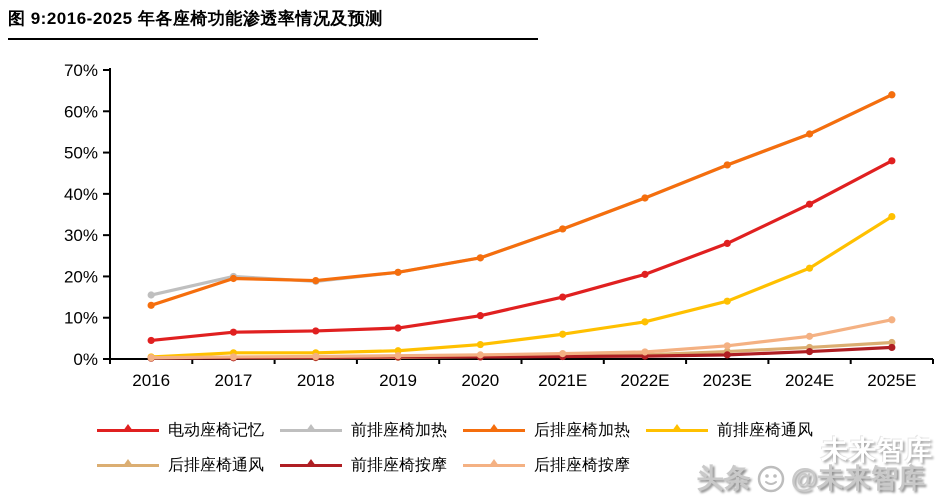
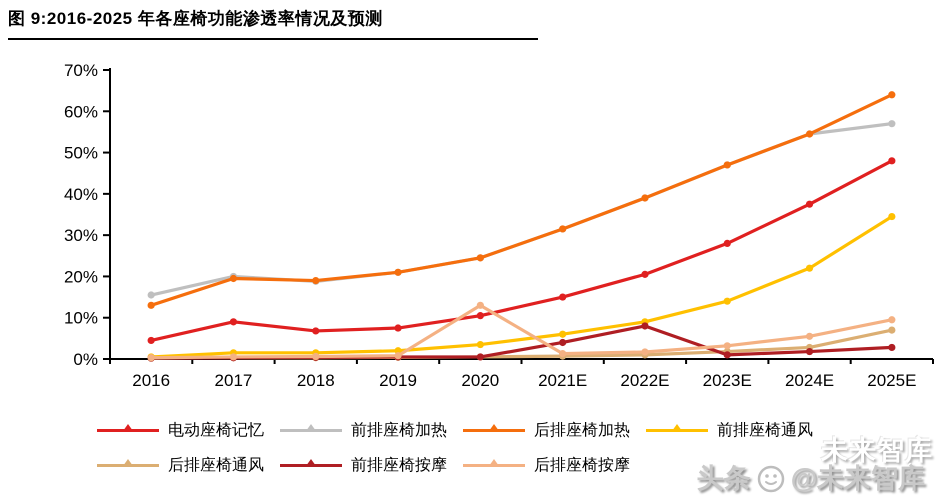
电动座椅记忆/2017: 6% -> 9%
后排座椅按摩/2020: 1% -> 13%
前排座椅按摩/2021E: 1% -> 4%
前排座椅按摩/2022E: 1% -> 8%
前排座椅加热/2025E: 64% -> 57%
后排座椅通风/2025E: 4% -> 7%
